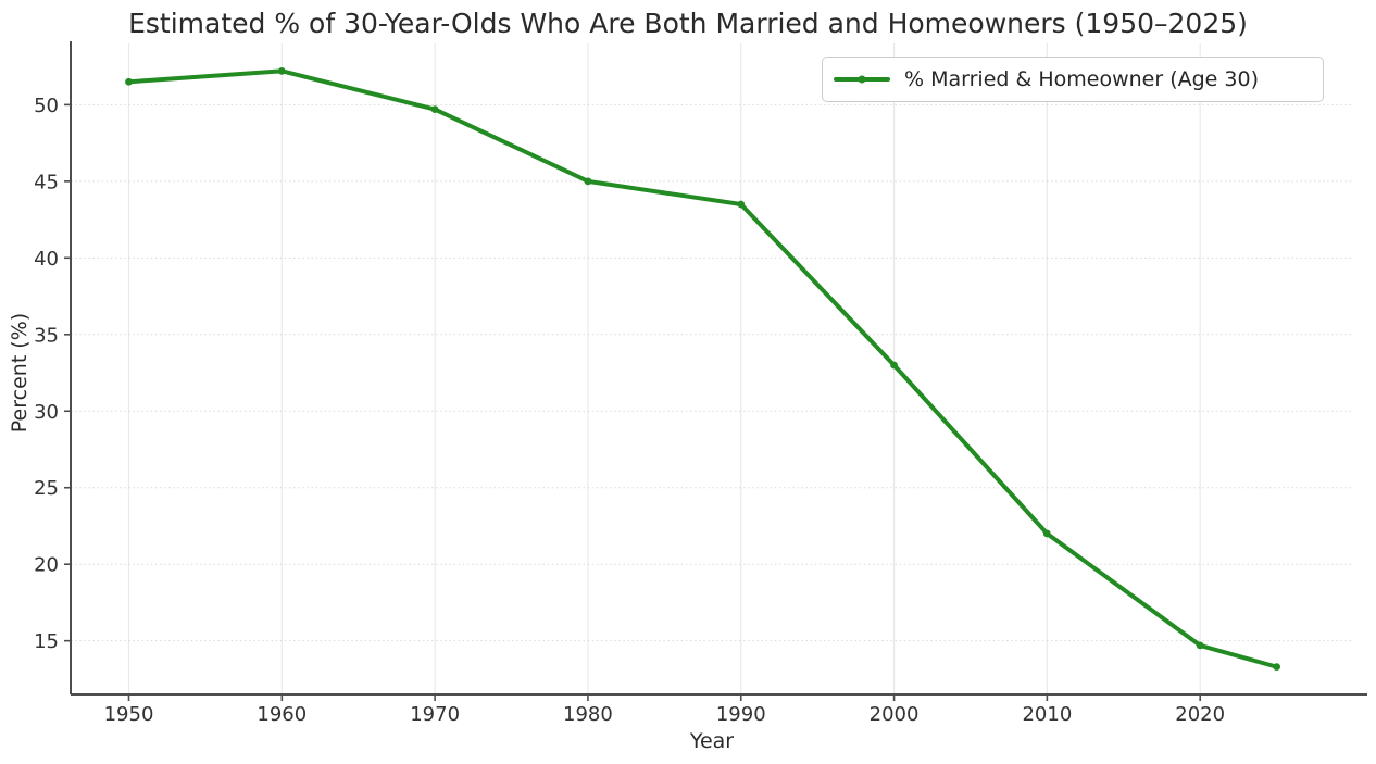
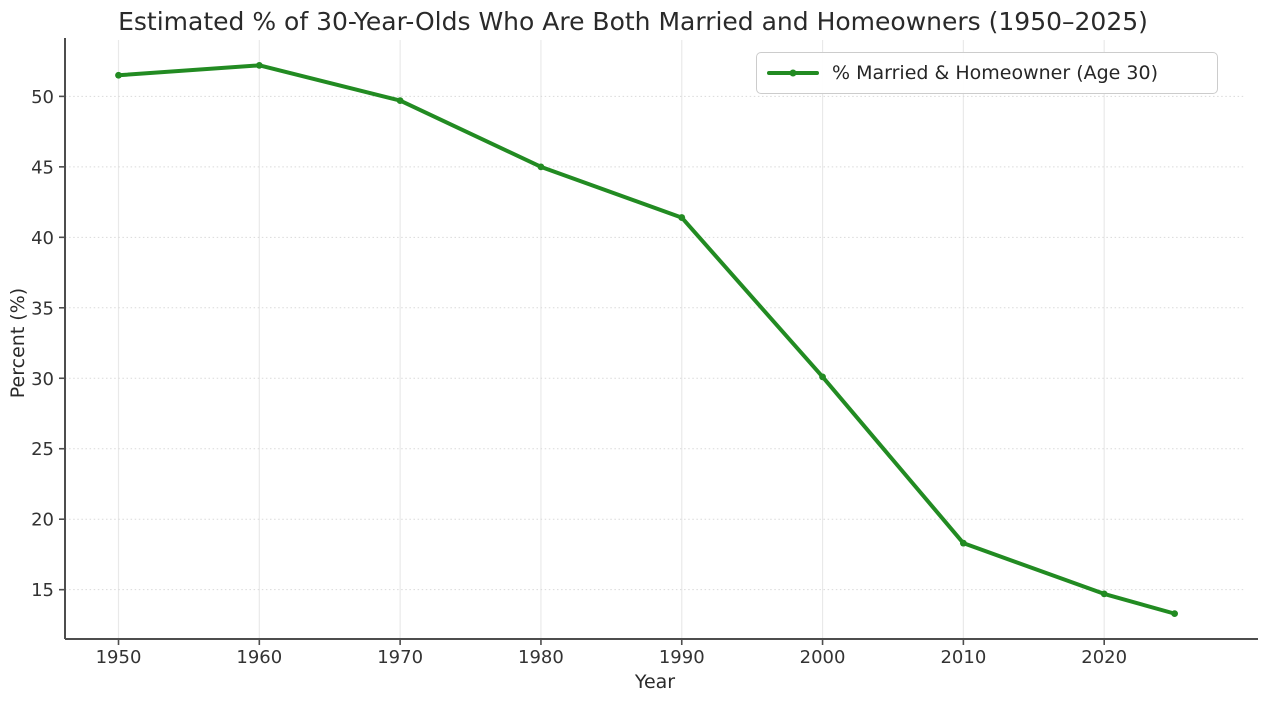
1990: 43.5 -> 41.4
2000: 33.0 -> 30.1
2010: 22.0 -> 18.3
